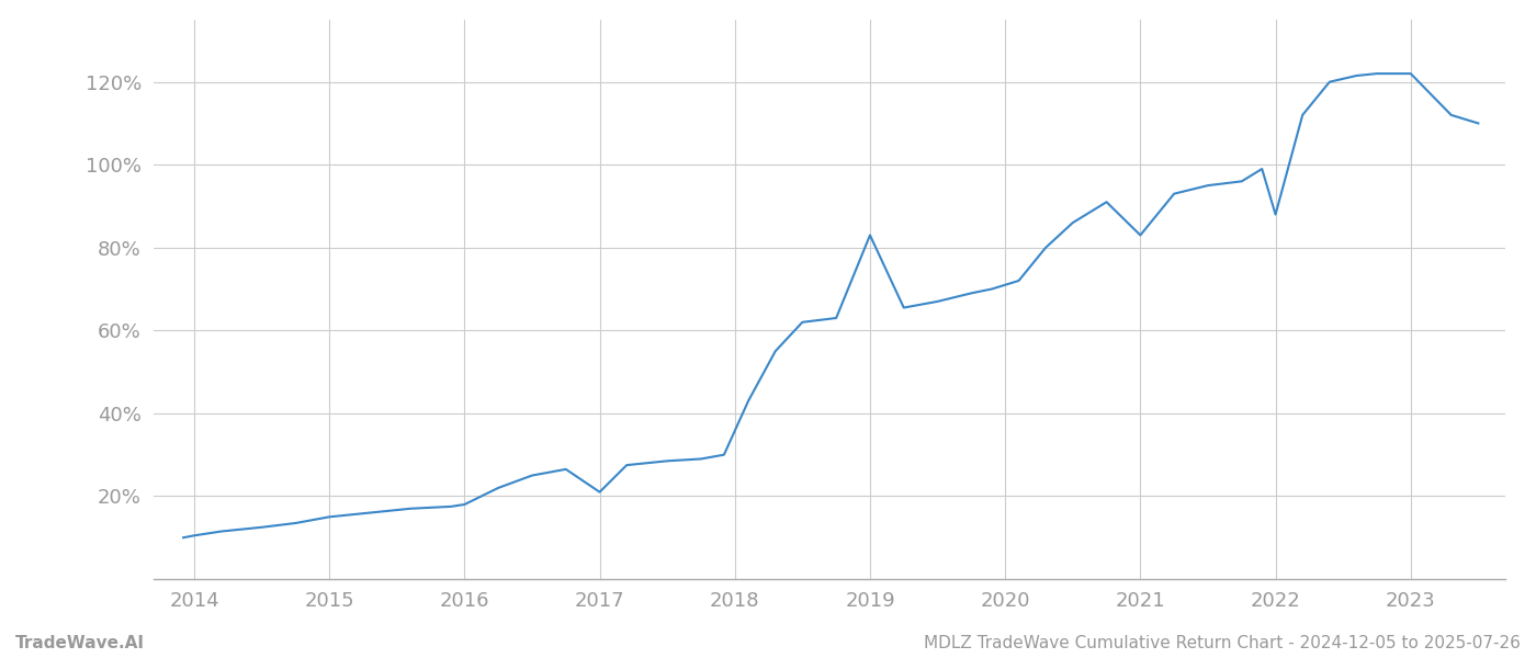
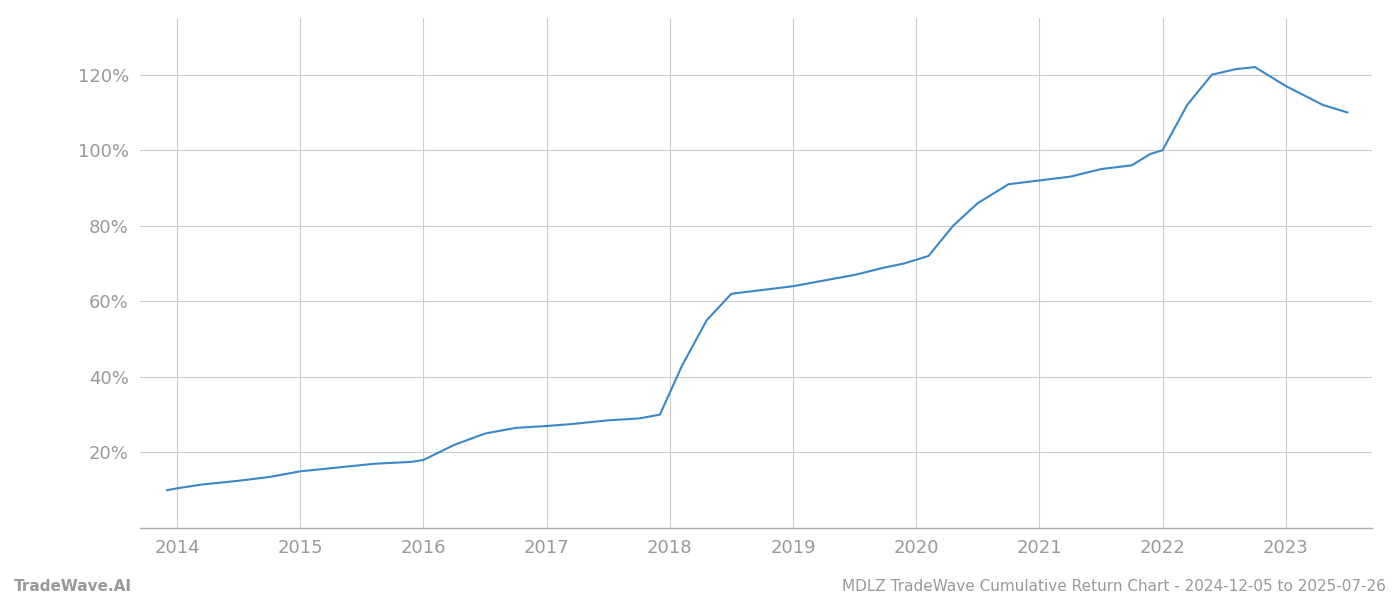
2017: 21.0% -> 27.0%
2019: 83.0% -> 64.0%
2021: 83.0% -> 92.0%
2022: 88.0% -> 100.0%
2023: 122.0% -> 117.0%
